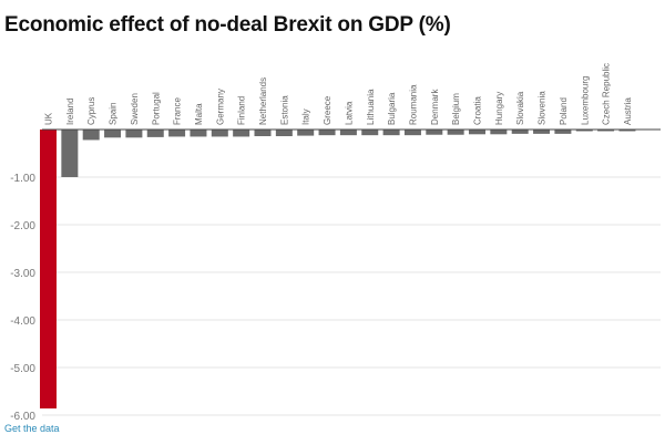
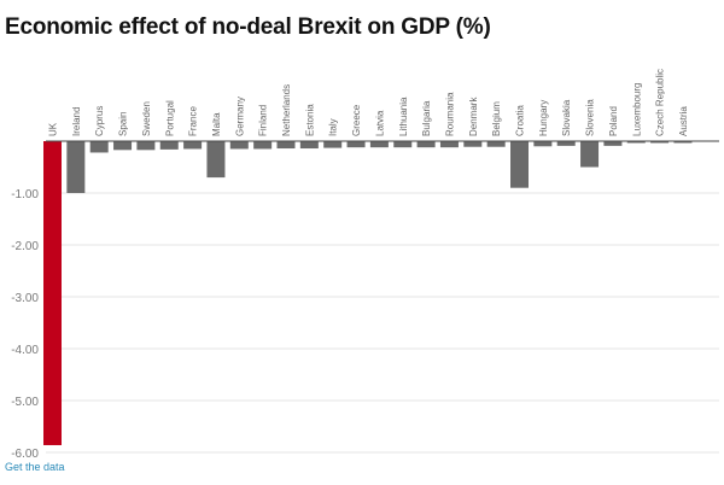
Malta: -0.1 -> -0.7
Croatia: -0.1 -> -0.9
Slovenia: -0.1 -> -0.5
